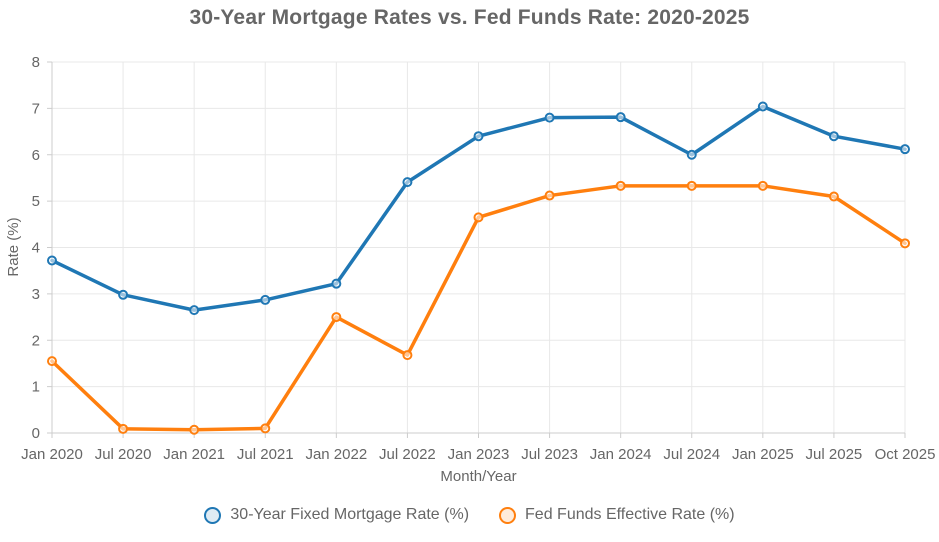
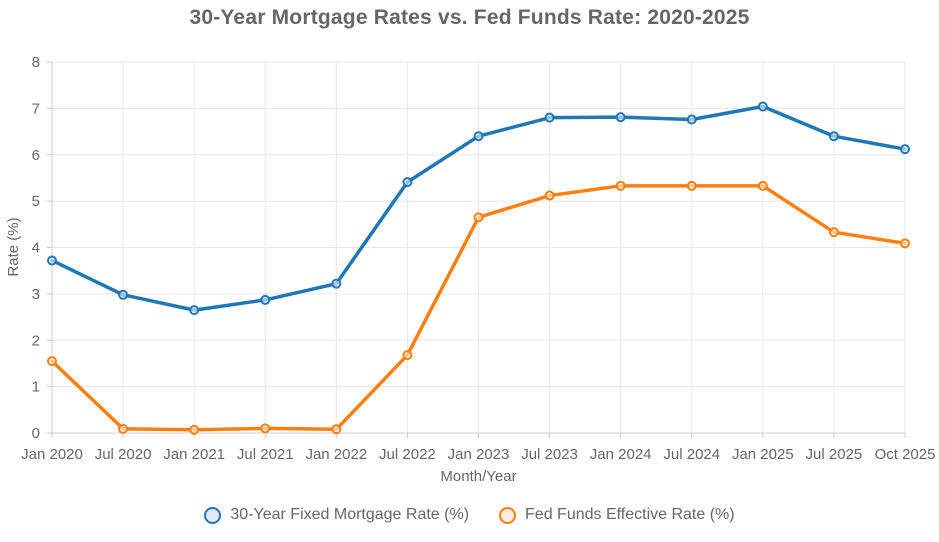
Fed Funds Effective Rate (%)/Jan 2022: 2.5 -> 0.1
30-Year Fixed Mortgage Rate (%)/Jul 2024: 6.0 -> 6.8
Fed Funds Effective Rate (%)/Jul 2025: 5.1 -> 4.3
